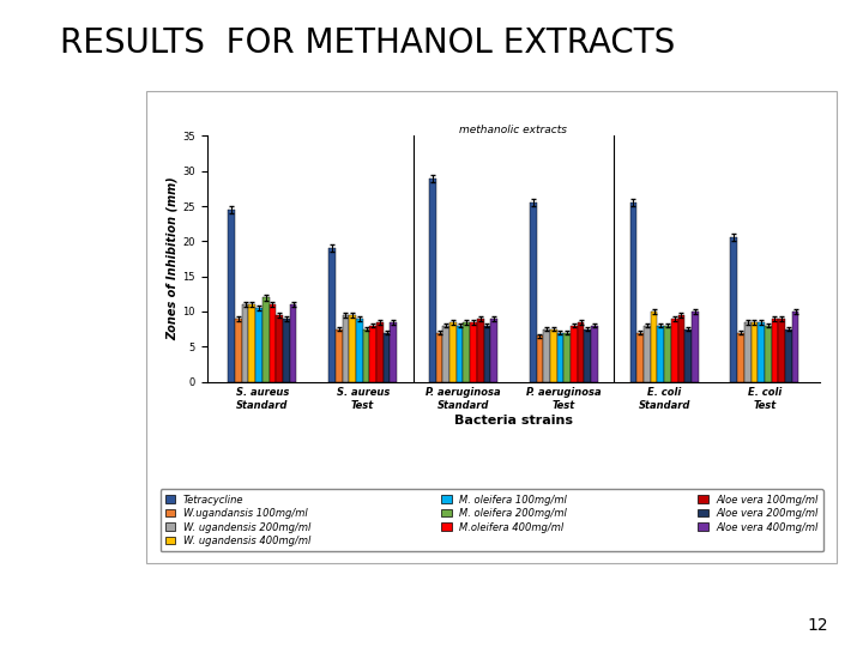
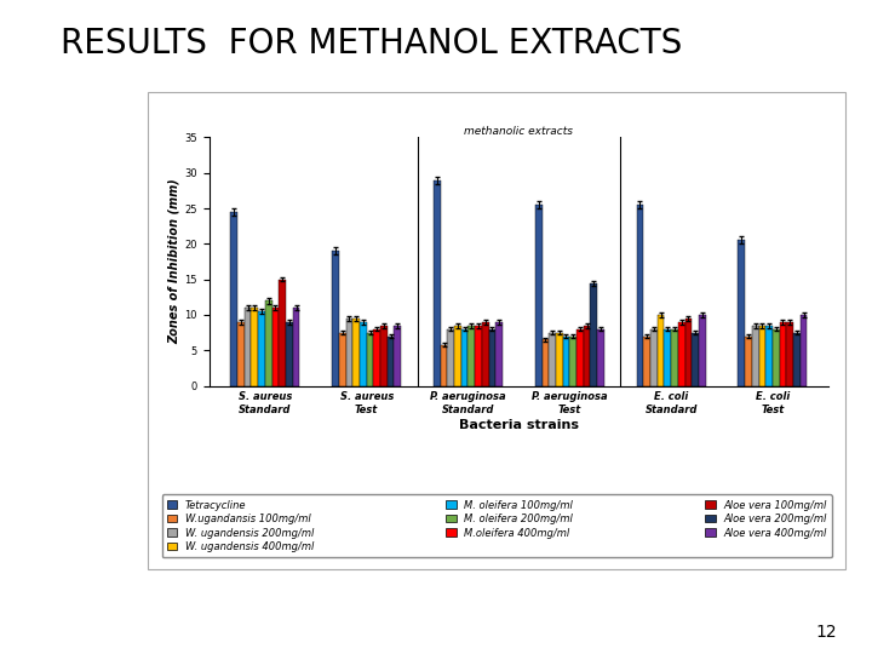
Aloe vera 100mg/ml/S. aureus Standard: 9.5 -> 15.0
W.ugandansis 100mg/ml/P. aeruginosa Standard: 7.0 -> 5.8
Aloe vera 200mg/ml/P. aeruginosa Test: 7.5 -> 14.4
